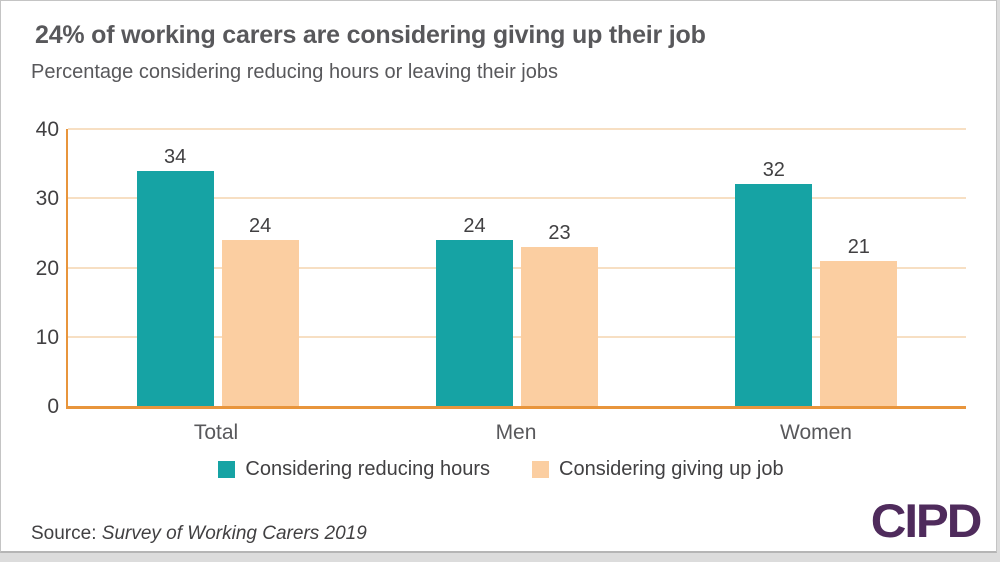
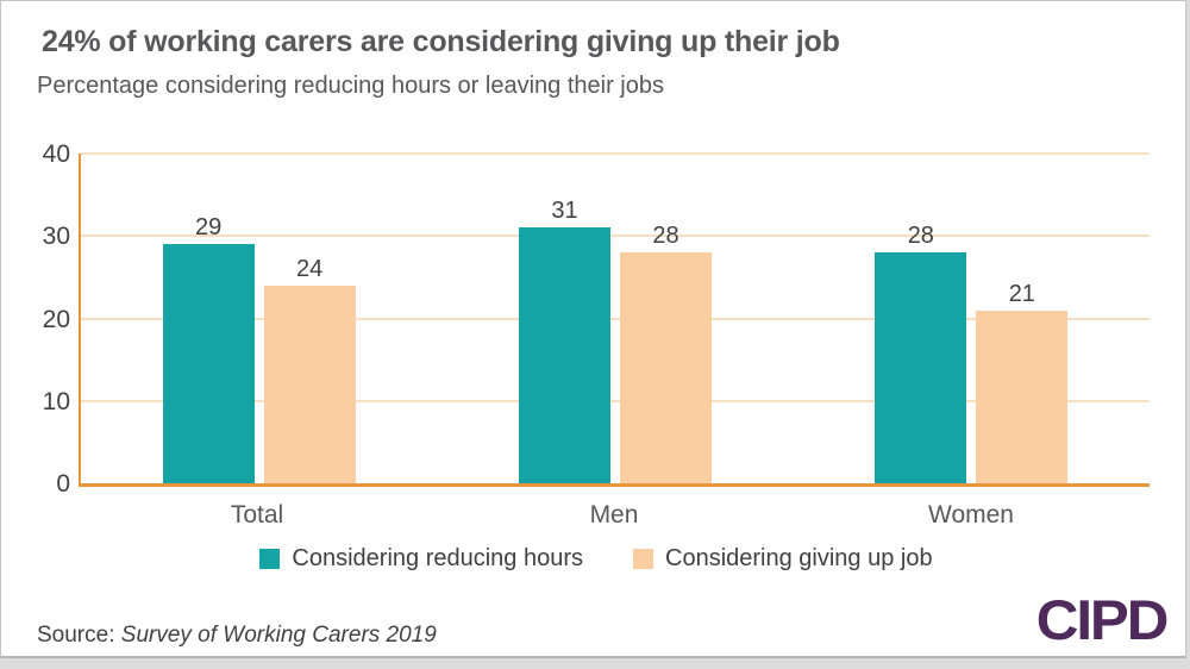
Considering reducing hours/Total: 34 -> 29
Considering reducing hours/Men: 24 -> 31
Considering giving up job/Men: 23 -> 28
Considering reducing hours/Women: 32 -> 28
